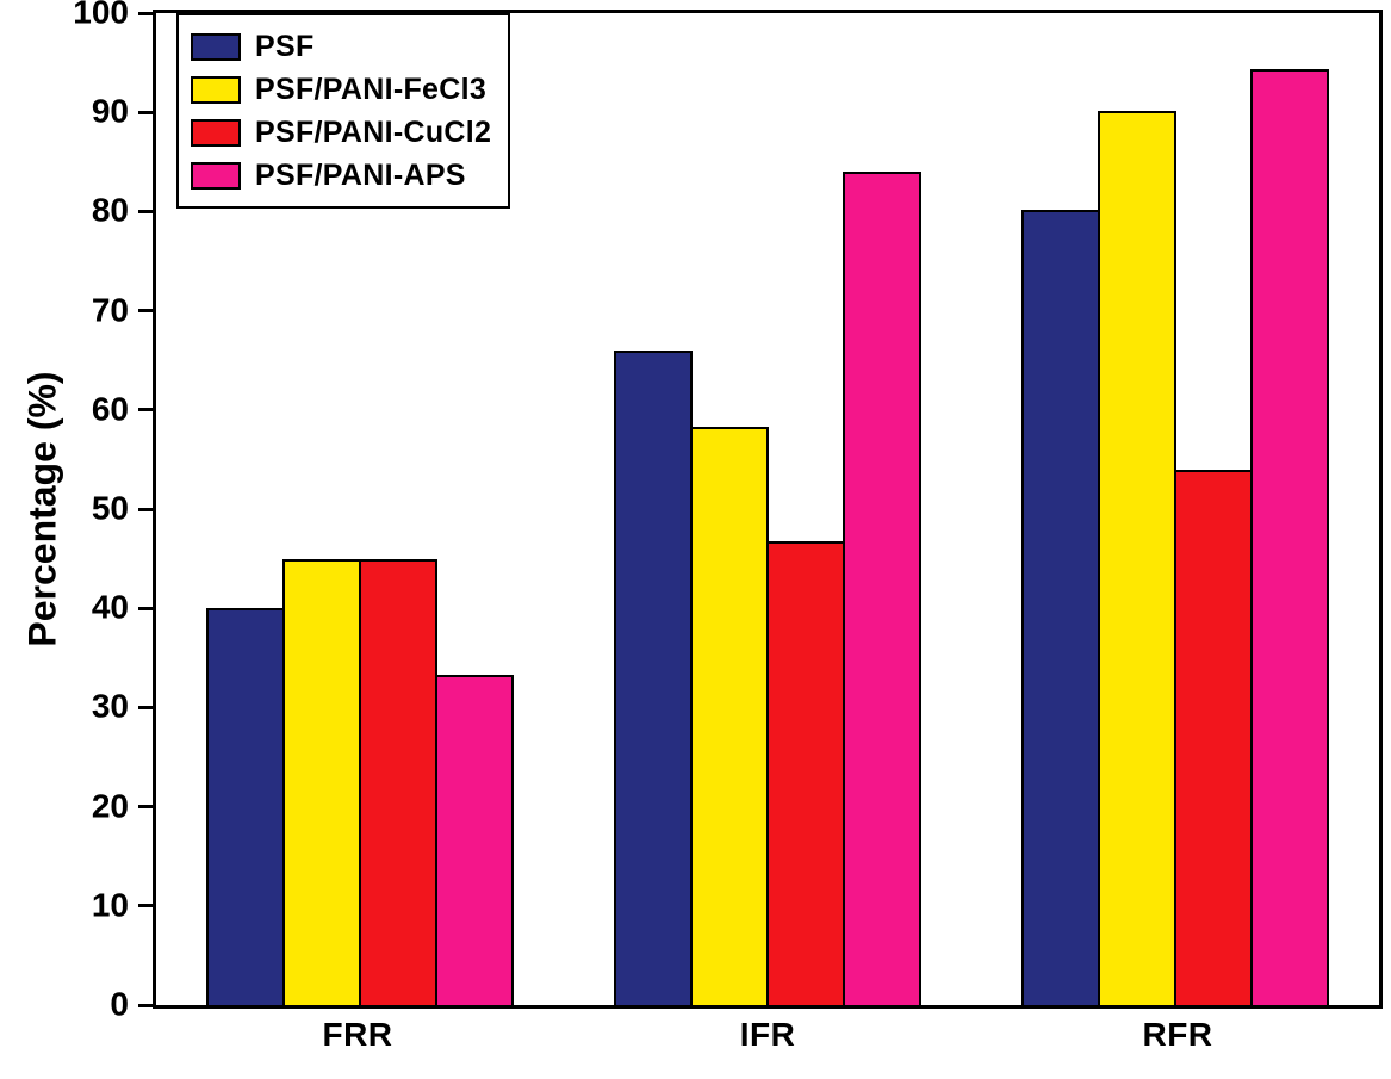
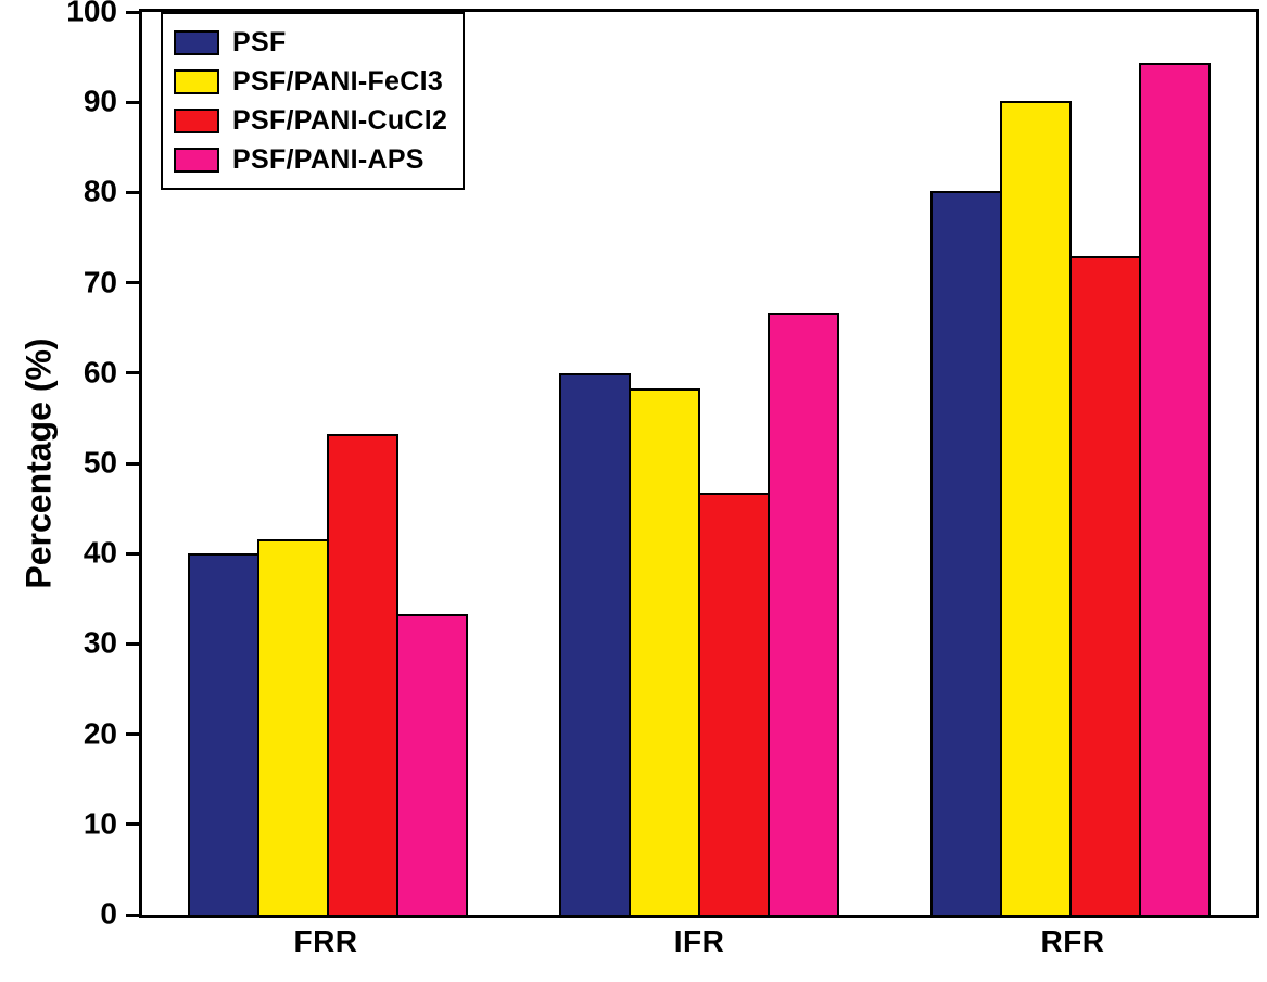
PSF/PANI-FeCl3/FRR: 45 -> 42
PSF/PANI-CuCl2/FRR: 45 -> 53
PSF/IFR: 66 -> 60
PSF/PANI-APS/IFR: 84 -> 67
PSF/PANI-CuCl2/RFR: 54 -> 73
